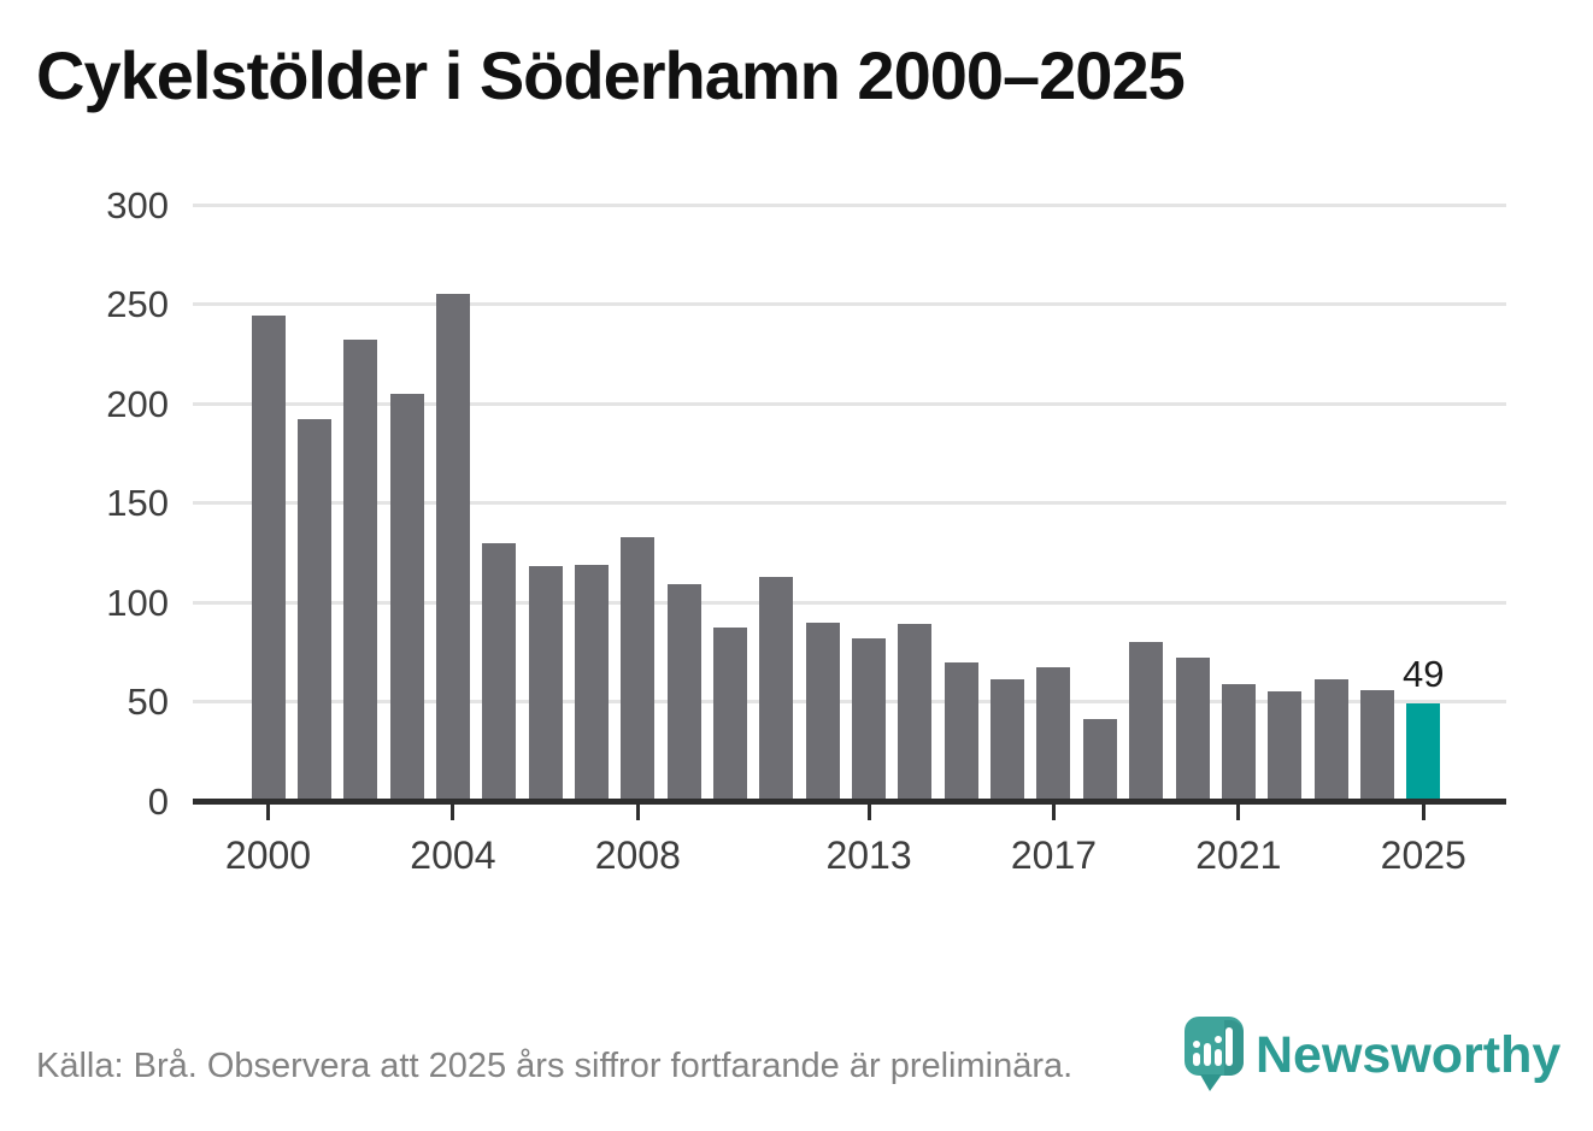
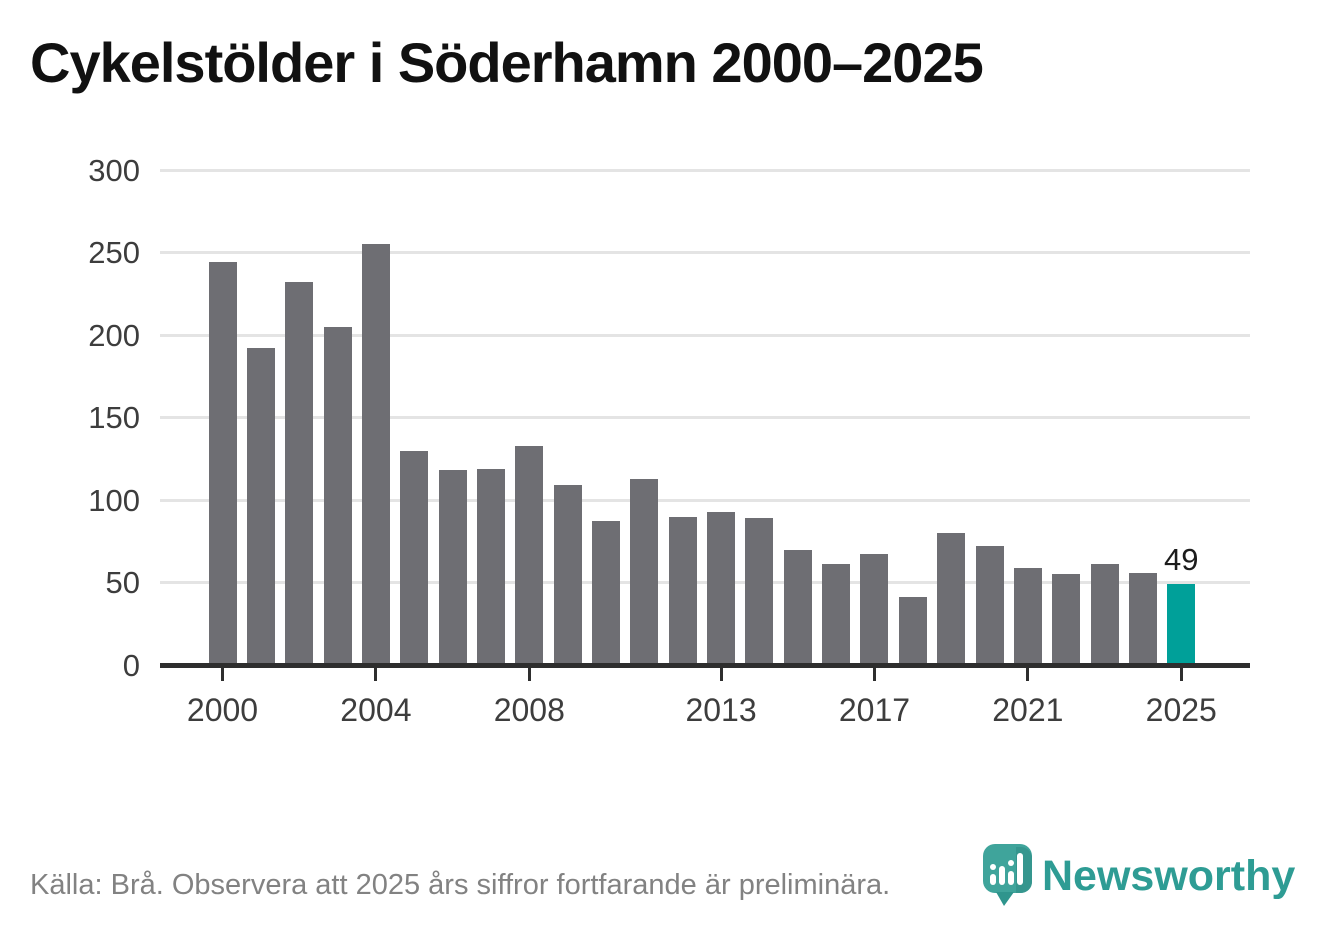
2013: 82 -> 93
